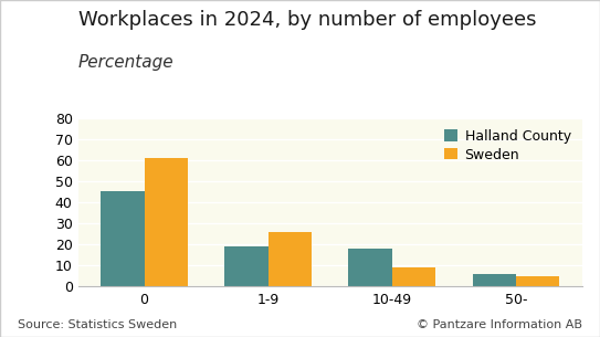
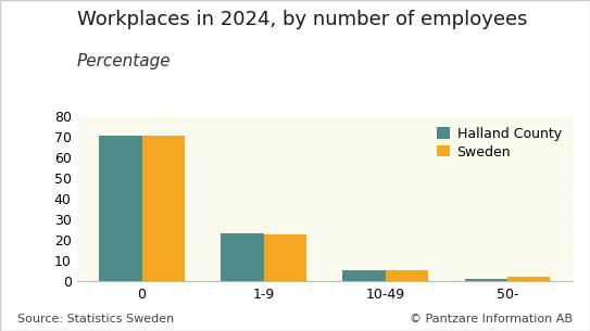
Halland County/0: 45 -> 70
Sweden/0: 61 -> 70
Halland County/1-9: 19 -> 23
Sweden/1-9: 26 -> 22
Halland County/10-49: 18 -> 6
Sweden/10-49: 9 -> 6
Halland County/50-: 6 -> 1
Sweden/50-: 5 -> 2
